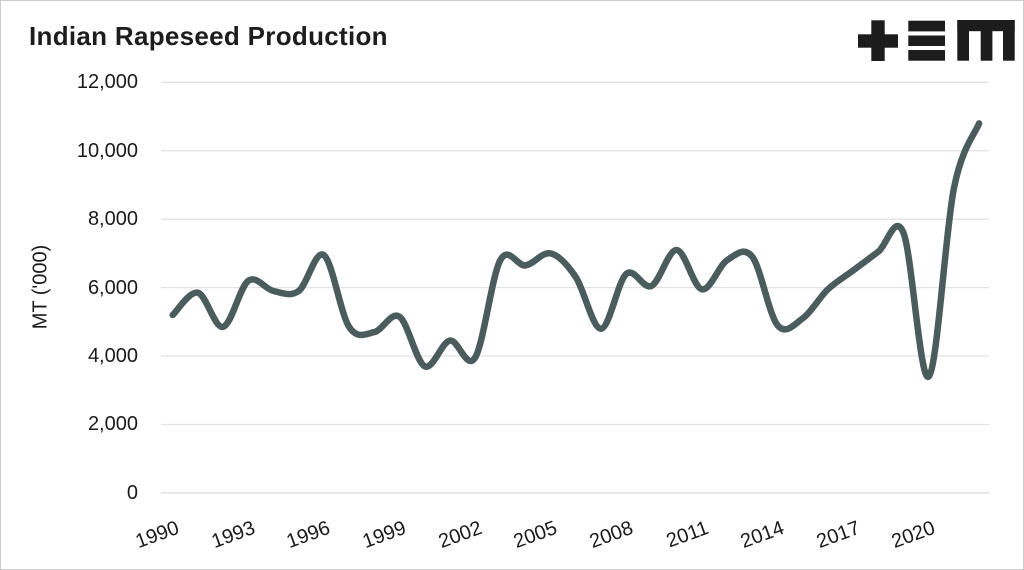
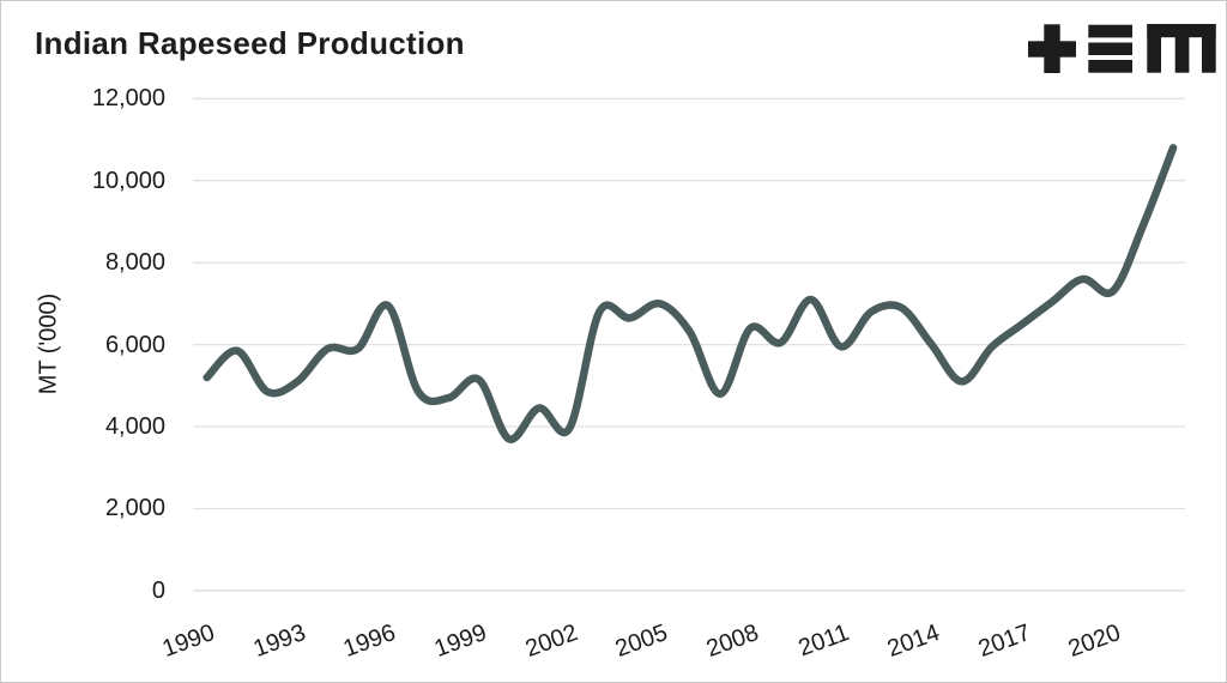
1993: 6200 -> 5100
2014: 4900 -> 6000
2020: 3400 -> 7300
